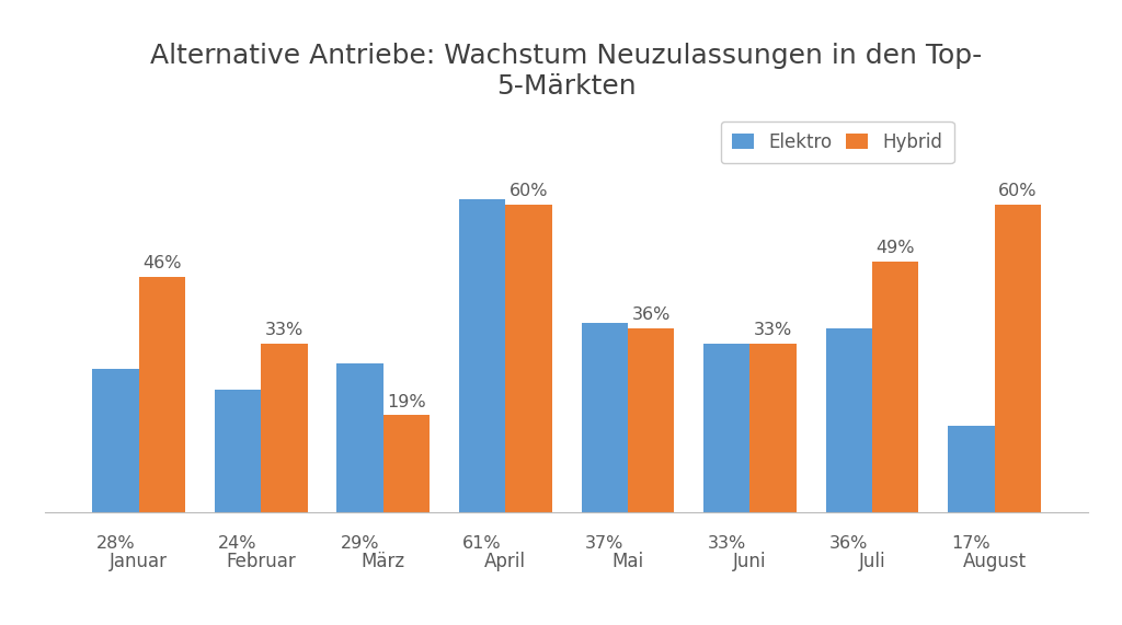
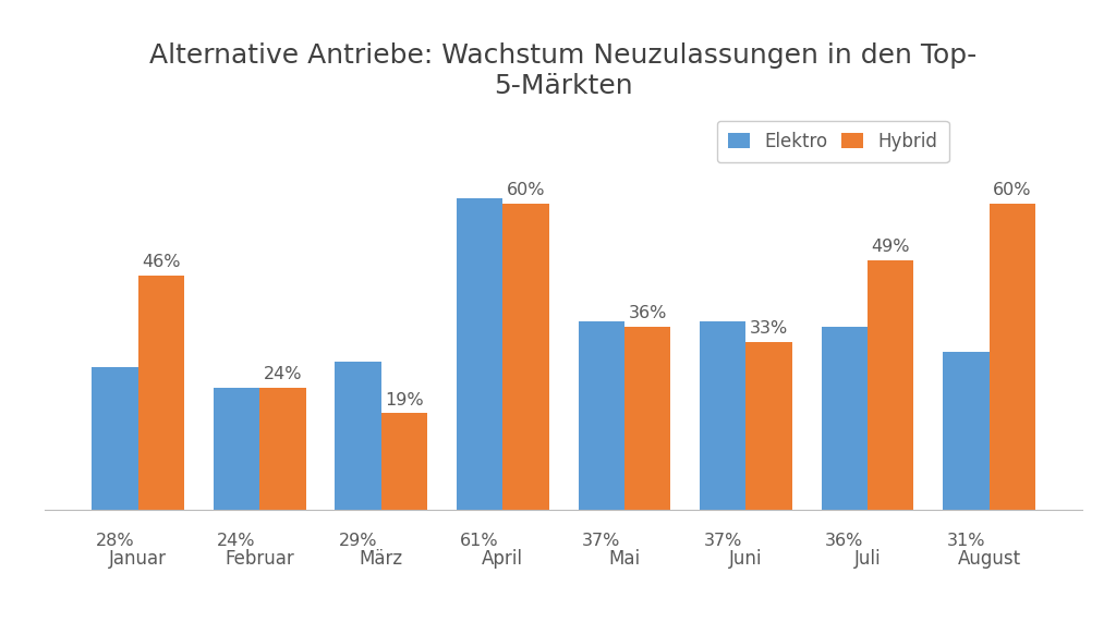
Hybrid/Februar: 33% -> 24%
Elektro/Juni: 33% -> 37%
Elektro/August: 17% -> 31%
